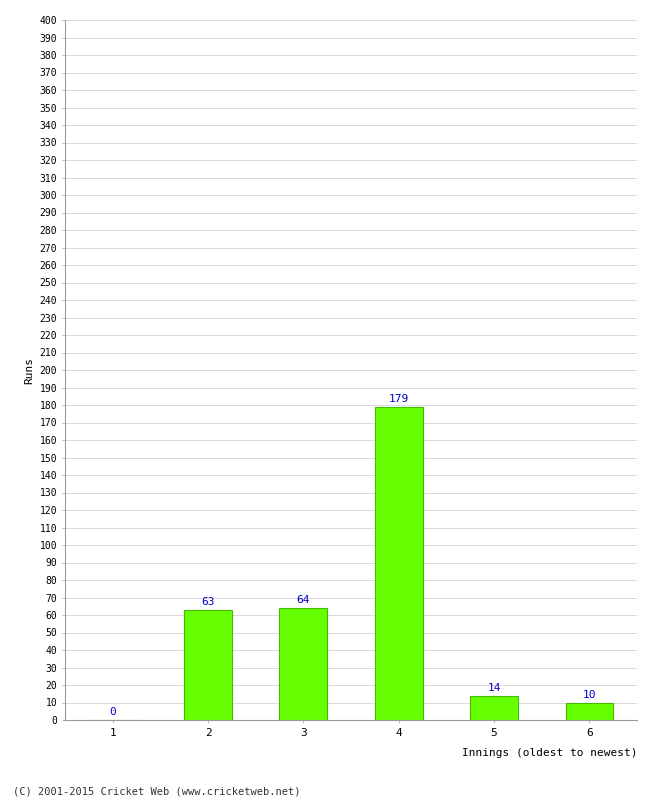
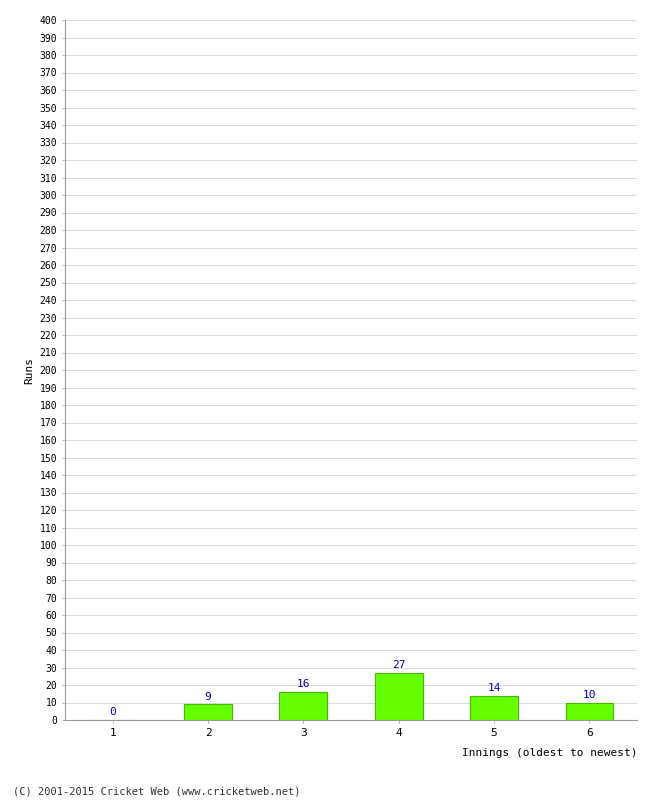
2: 63 -> 9
3: 64 -> 16
4: 179 -> 27
